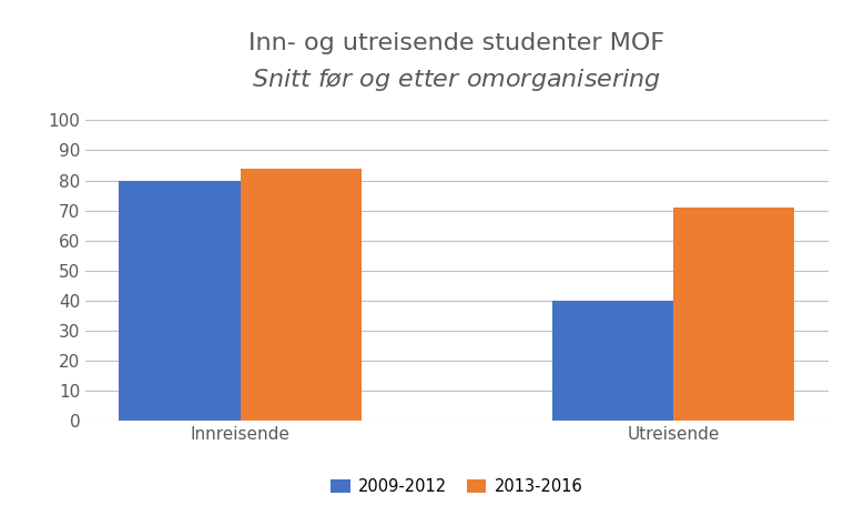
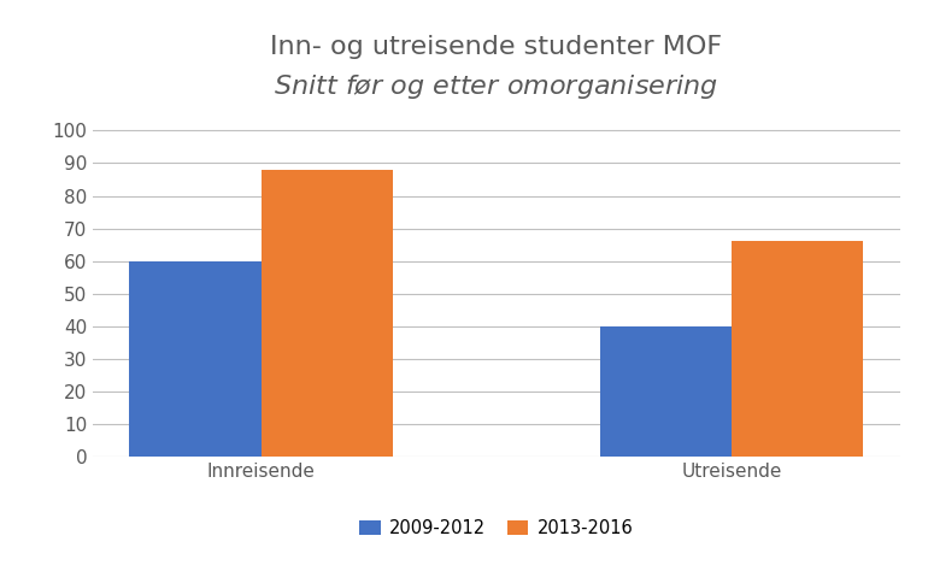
2009-2012/Innreisende: 80 -> 60
2013-2016/Innreisende: 84 -> 88
2013-2016/Utreisende: 71 -> 66
